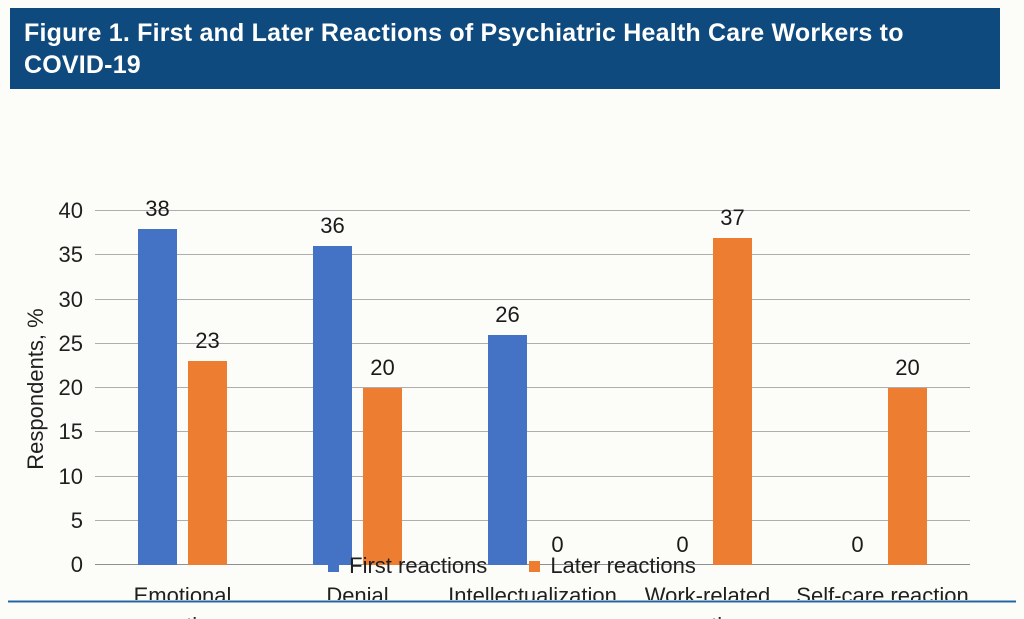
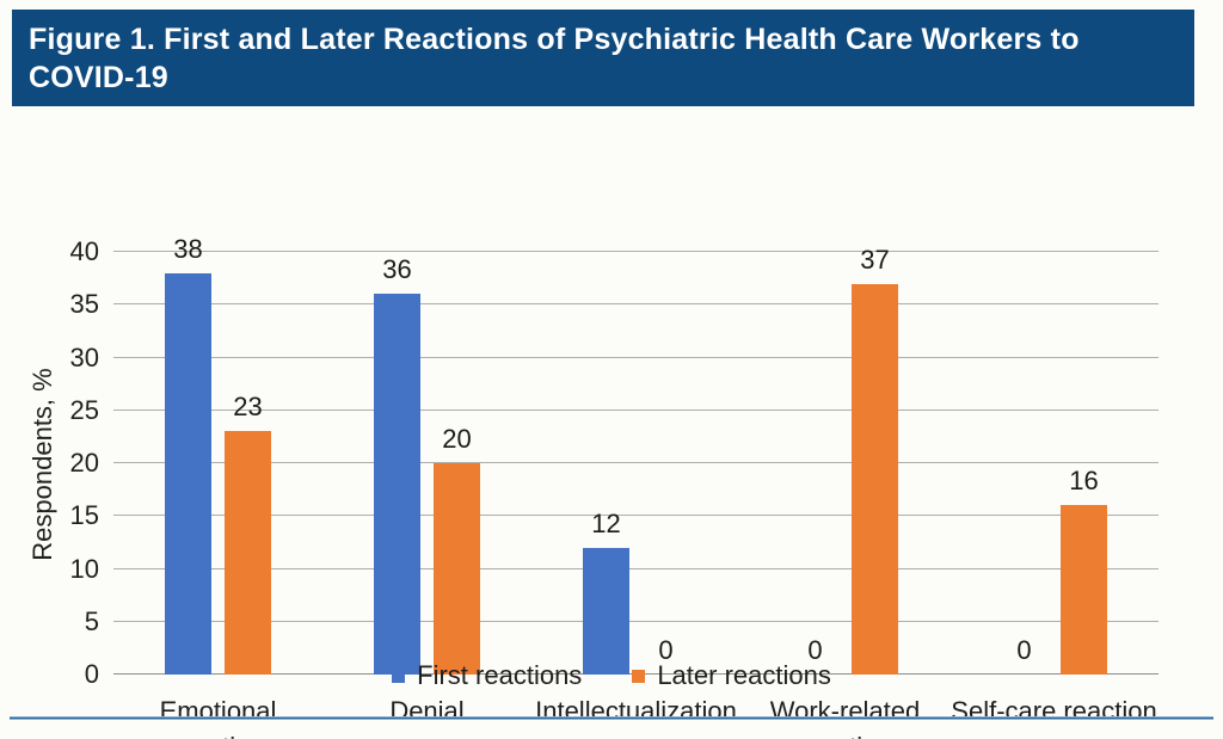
First reactions/Intellectualization: 26 -> 12
Later reactions/Self-care reaction: 20 -> 16
